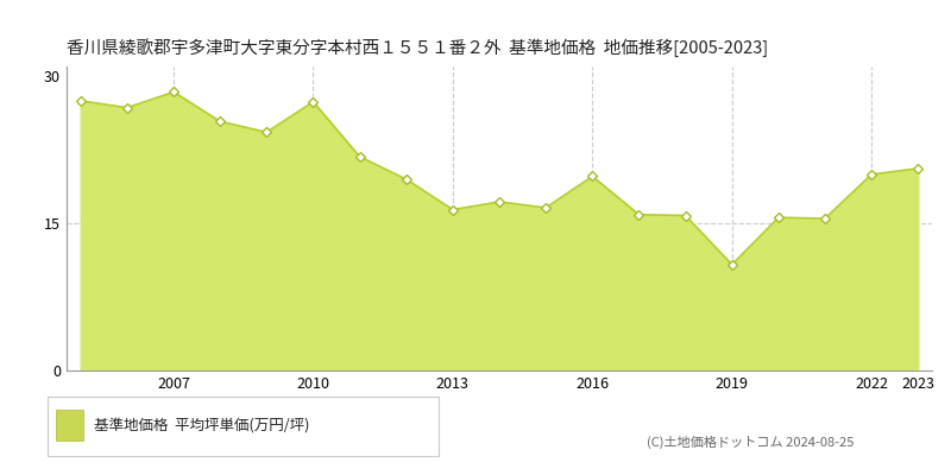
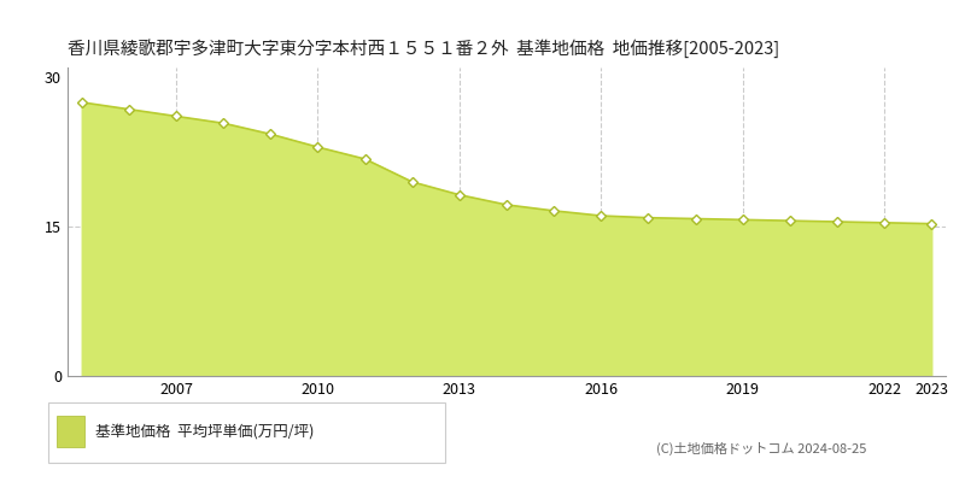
2007: 28.4 -> 26.1
2010: 27.4 -> 23.0
2013: 16.4 -> 18.2
2016: 19.8 -> 16.1
2019: 10.8 -> 15.7
2022: 20.0 -> 15.4
2023: 20.6 -> 15.3
